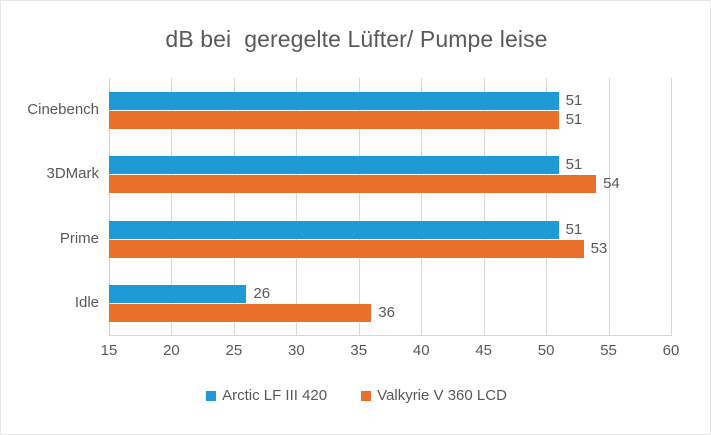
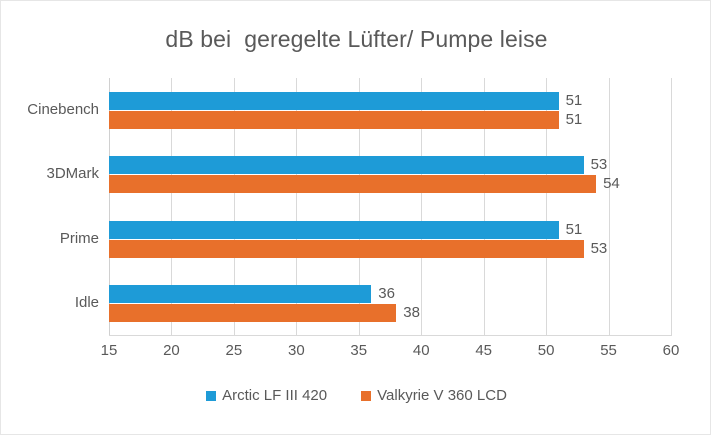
Arctic LF III 420/3DMark: 51 -> 53
Arctic LF III 420/Idle: 26 -> 36
Valkyrie V 360 LCD/Idle: 36 -> 38
